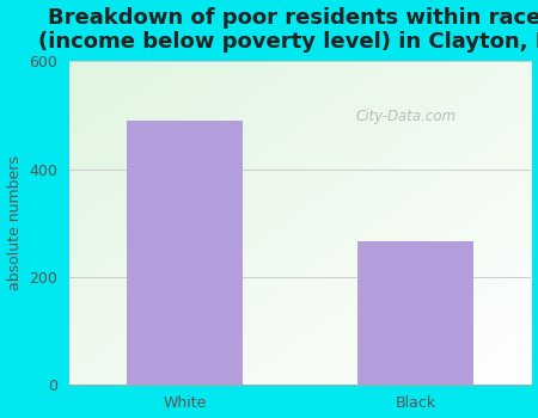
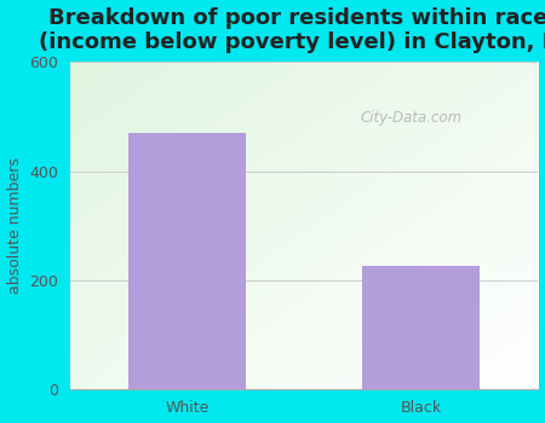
White: 490 -> 470
Black: 265 -> 225
